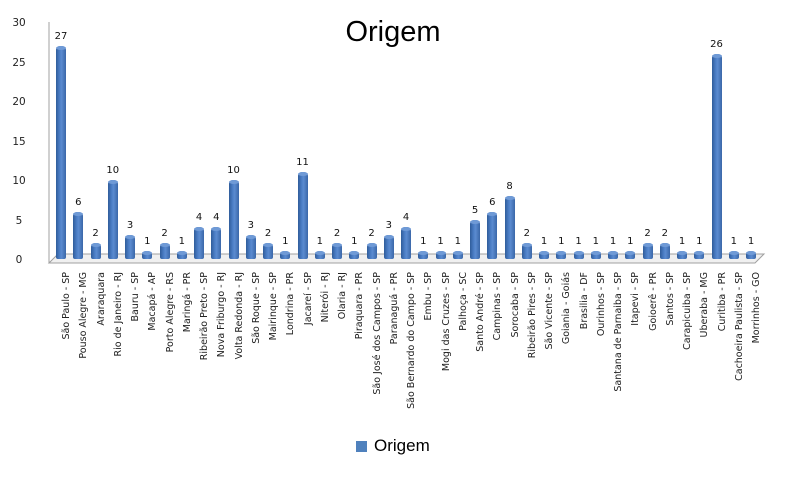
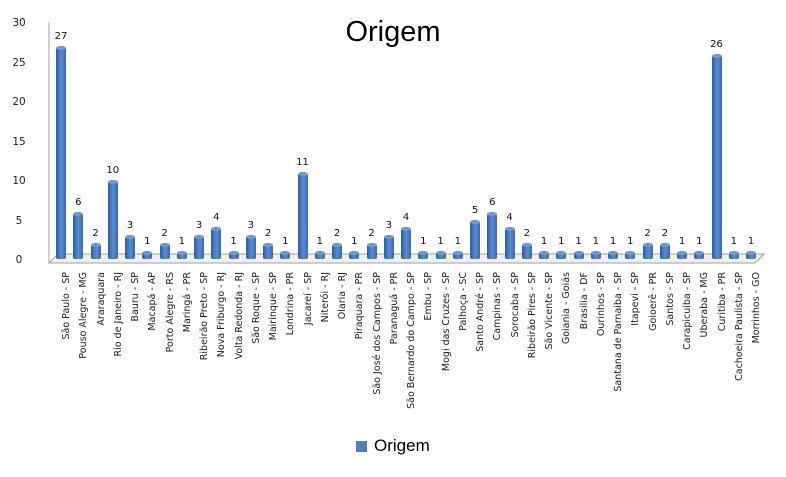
Ribeirão Preto - SP: 4 -> 3
Volta Redonda - RJ: 10 -> 1
Sorocaba - SP: 8 -> 4
